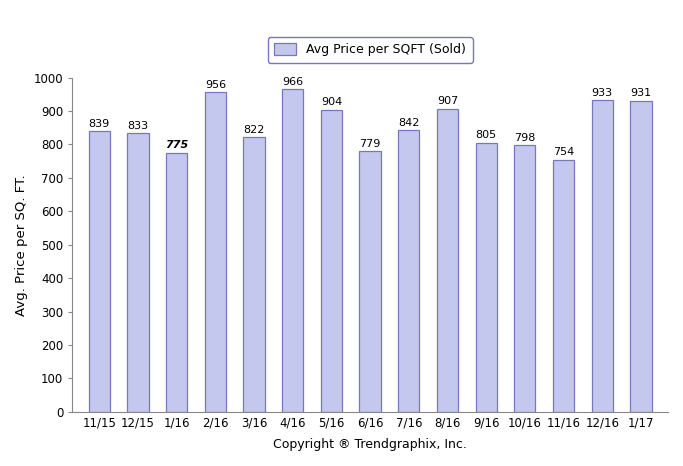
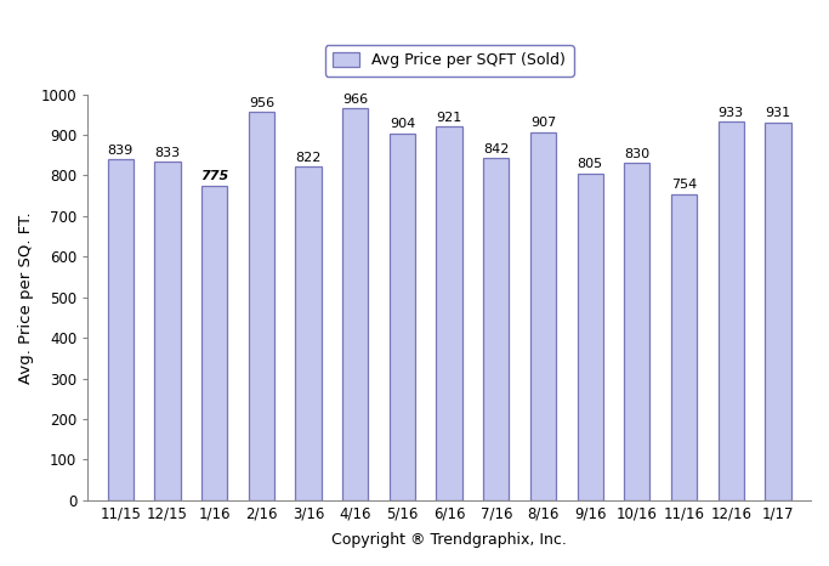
6/16: 779 -> 921
10/16: 798 -> 830
